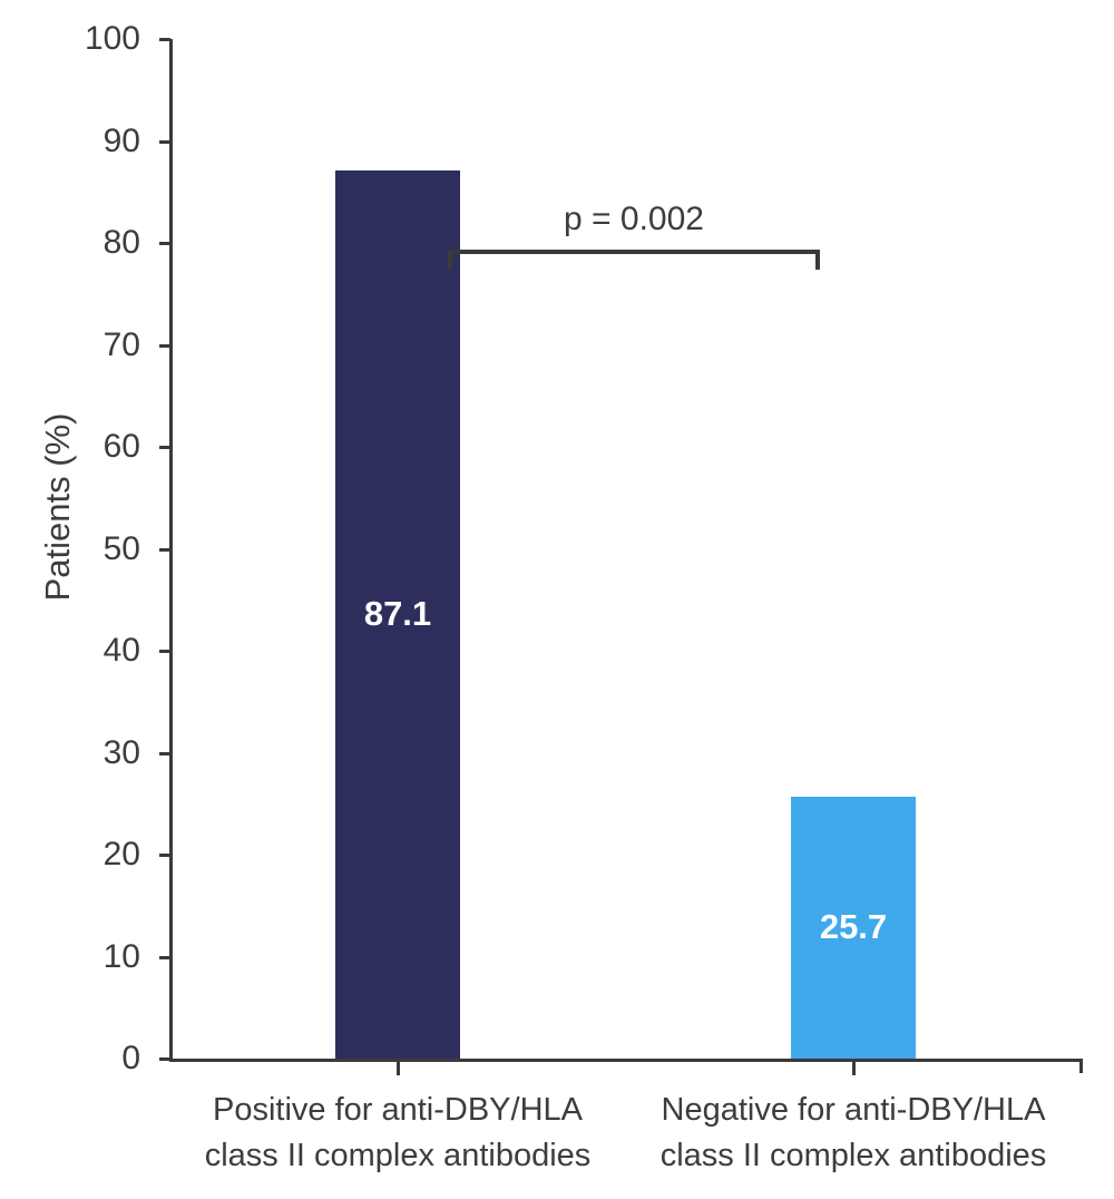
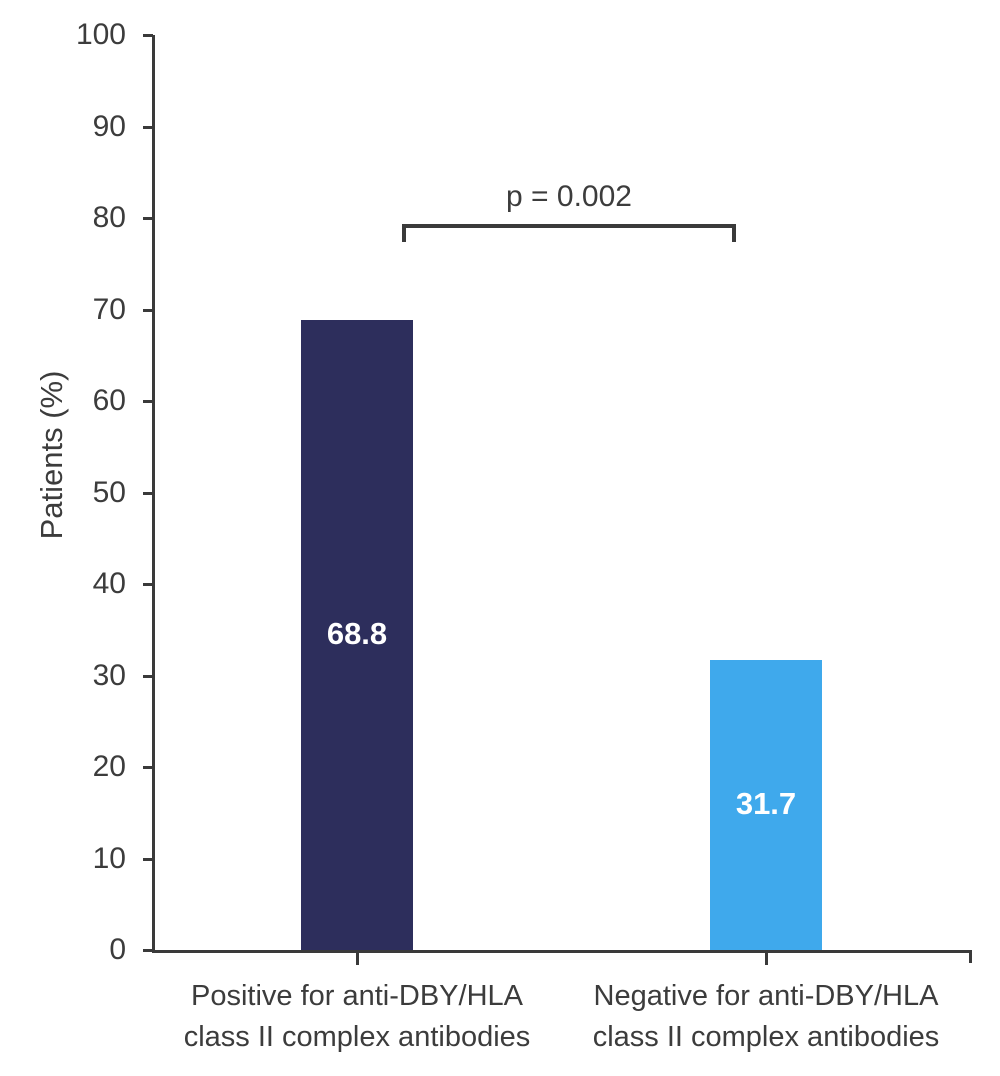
Positive for anti-DBY/HLA class II complex antibodies: 87.1 -> 68.8
Negative for anti-DBY/HLA class II complex antibodies: 25.7 -> 31.7
